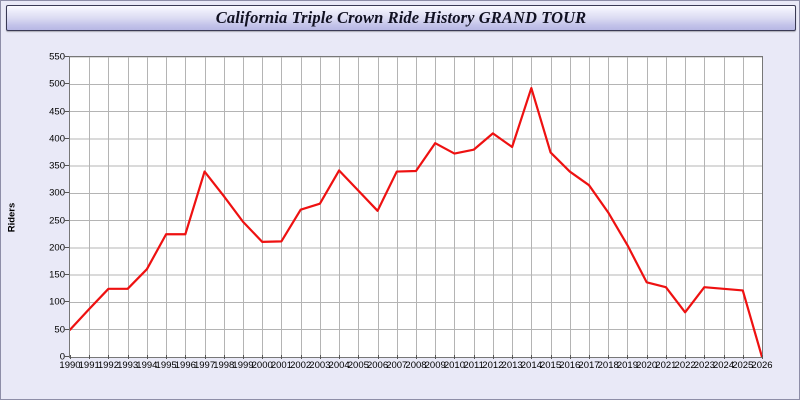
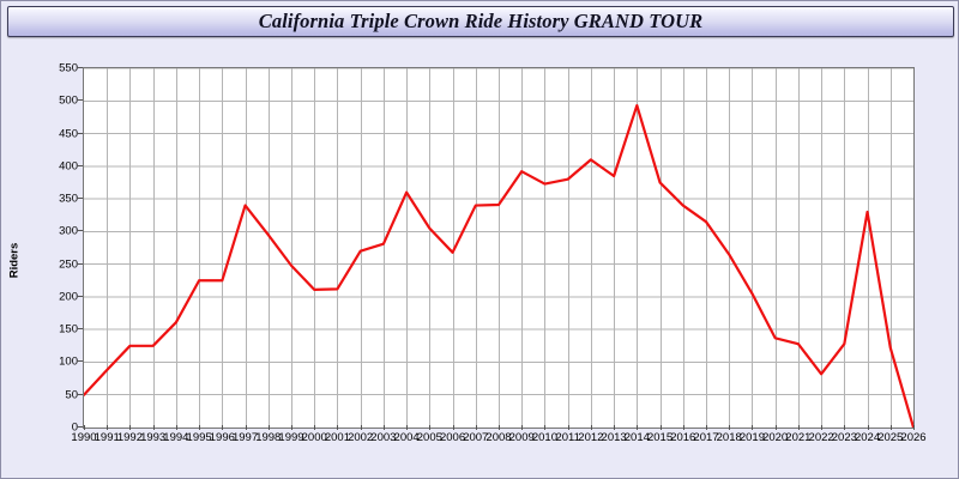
2004: 340 -> 360
2024: 120 -> 330
